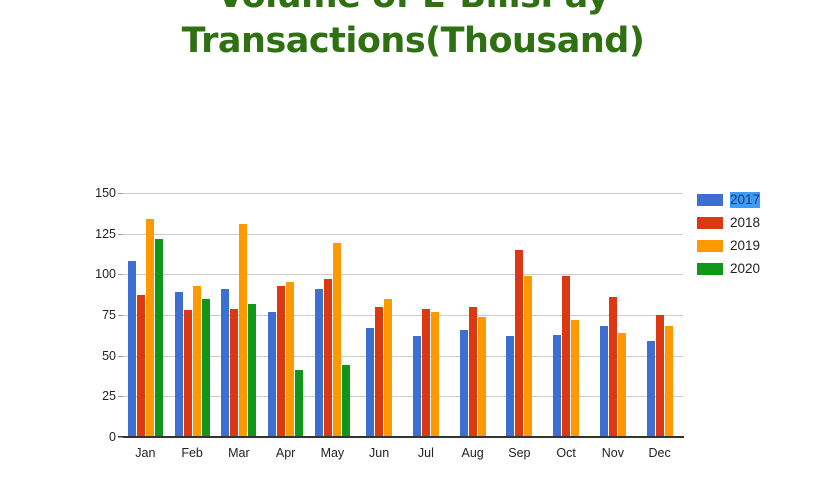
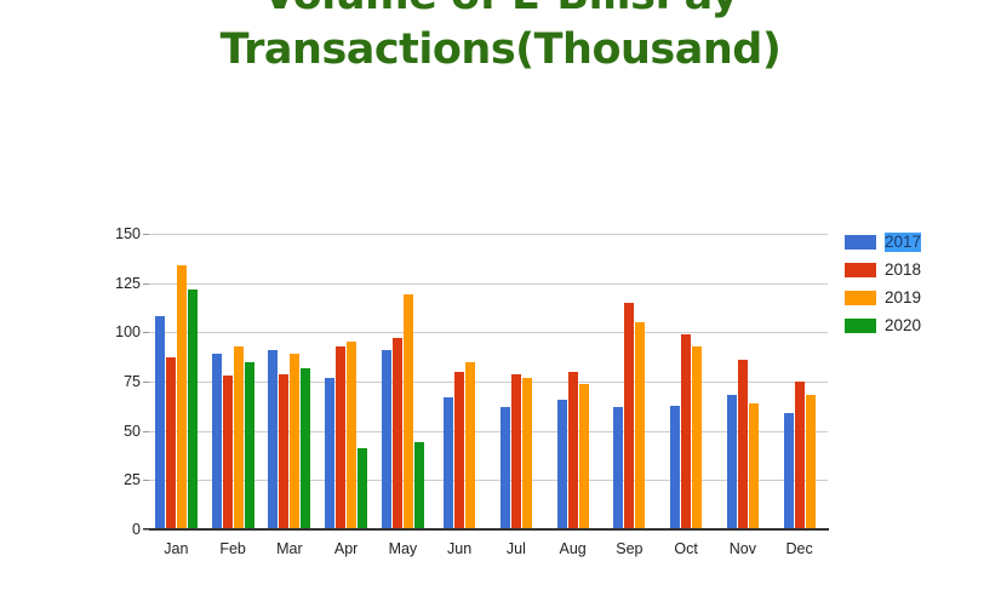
2019/Mar: 131 -> 89
2019/Sep: 99 -> 105
2019/Oct: 72 -> 93
